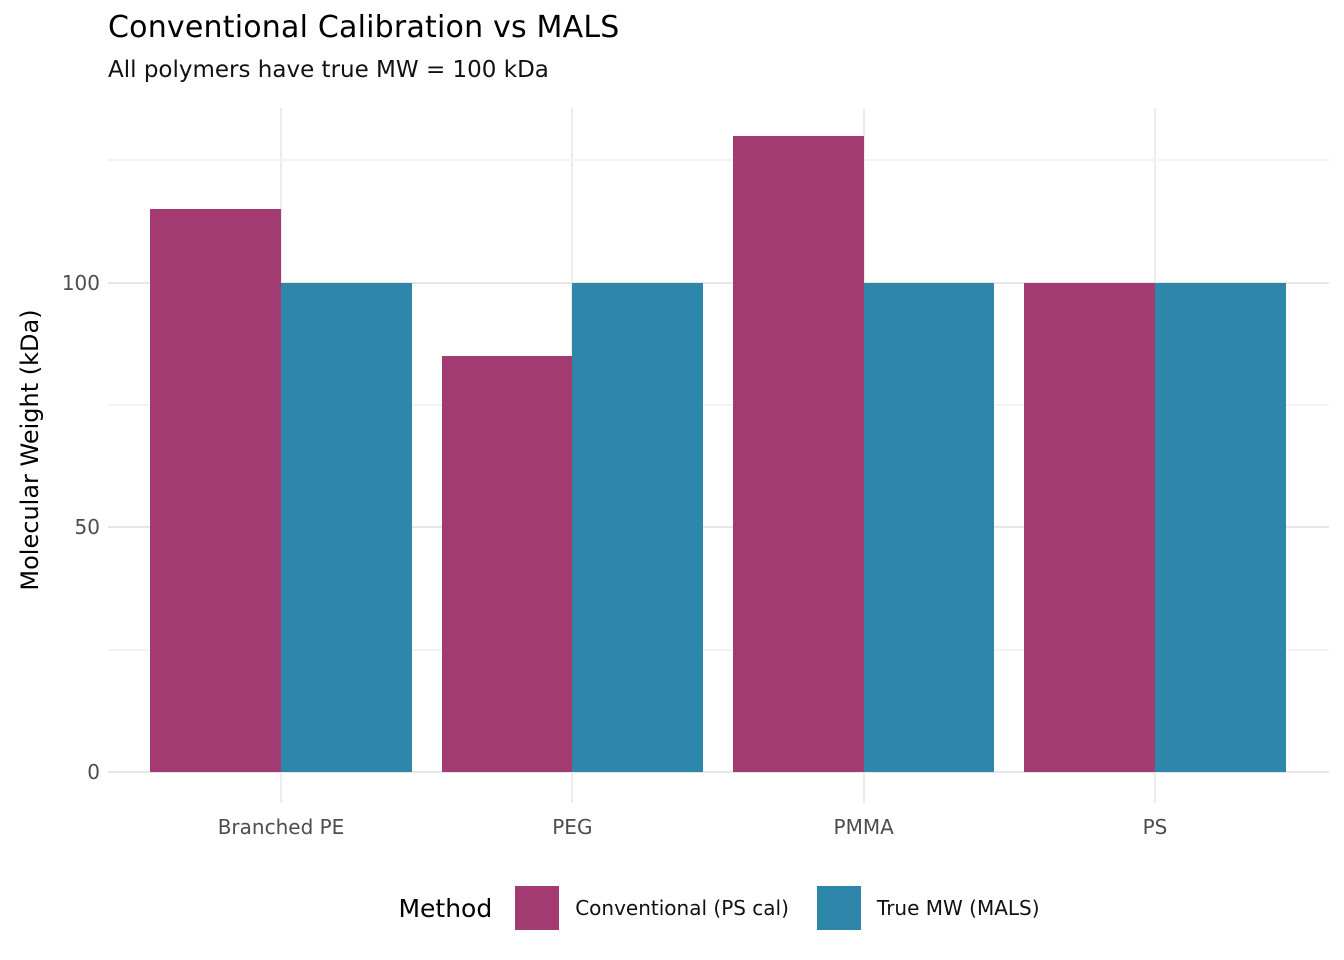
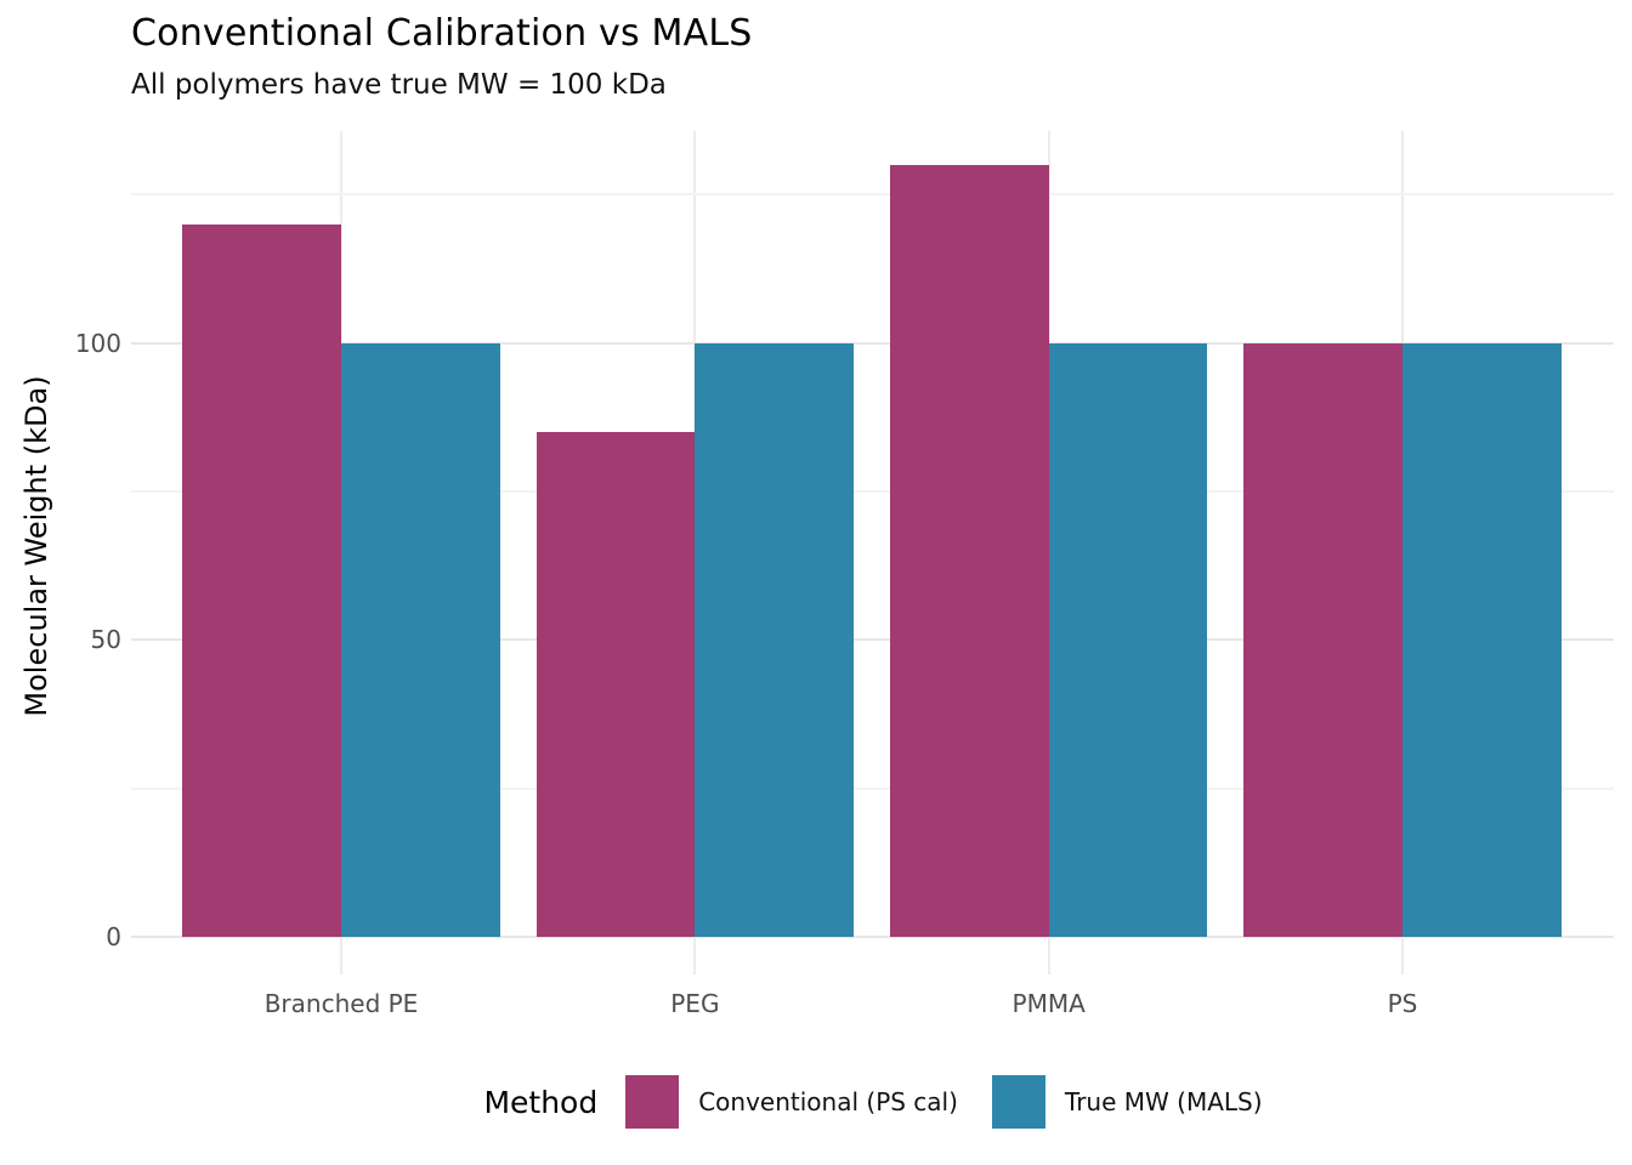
Conventional (PS cal)/Branched PE: 115 -> 120
